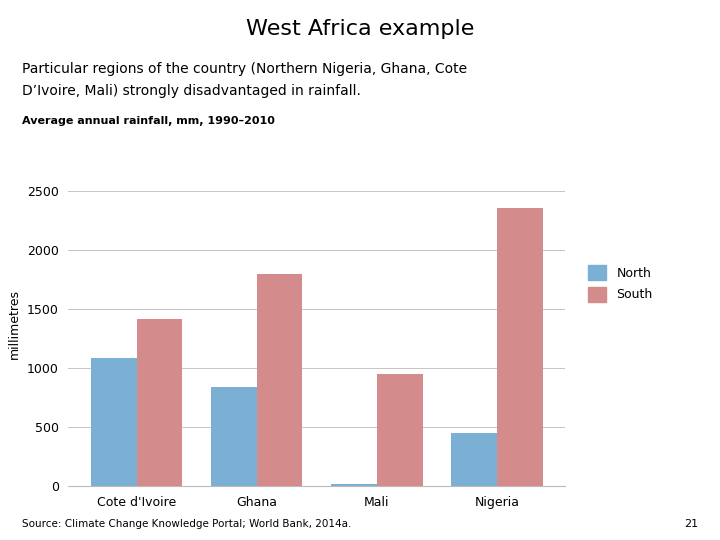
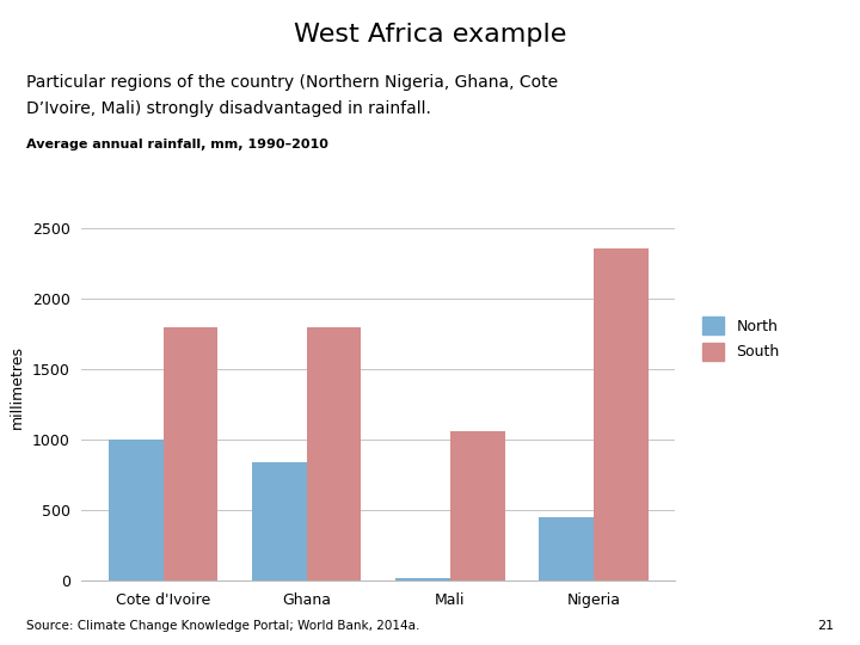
North/Cote d'Ivoire: 1090 -> 1000
South/Cote d'Ivoire: 1420 -> 1800
South/Mali: 950 -> 1060
